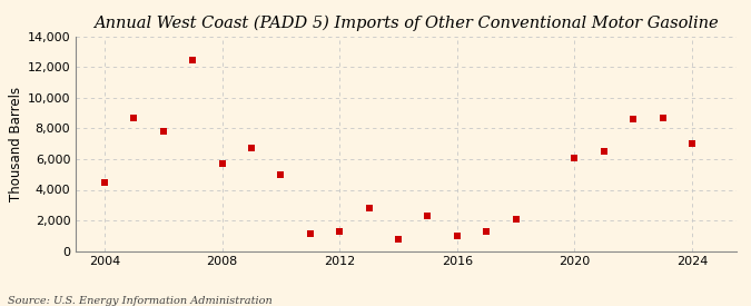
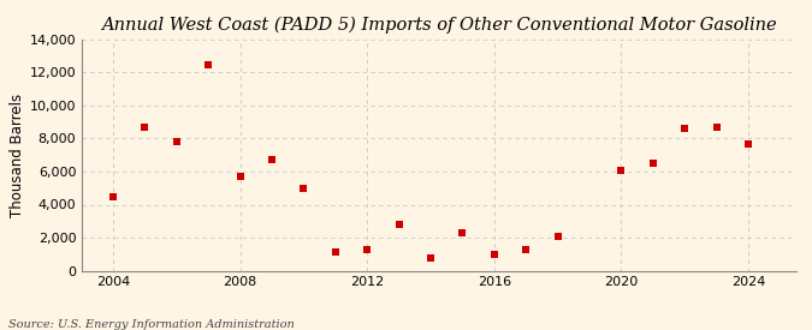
2024: 7,000 -> 7,700
